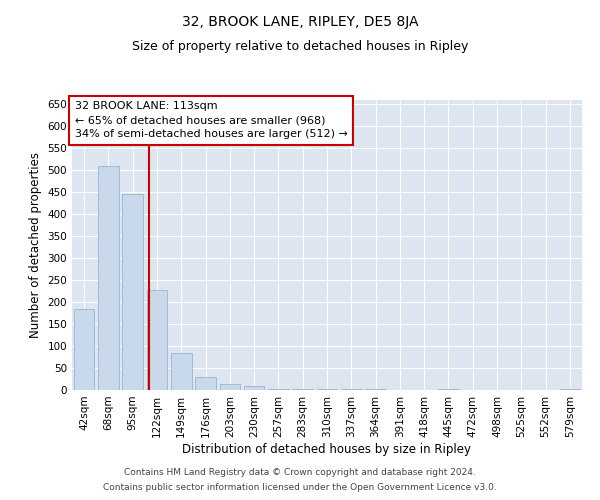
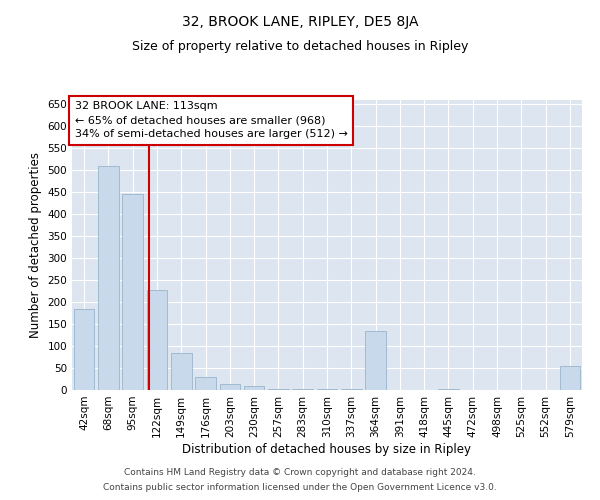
364sqm: 3 -> 135
579sqm: 3 -> 55
